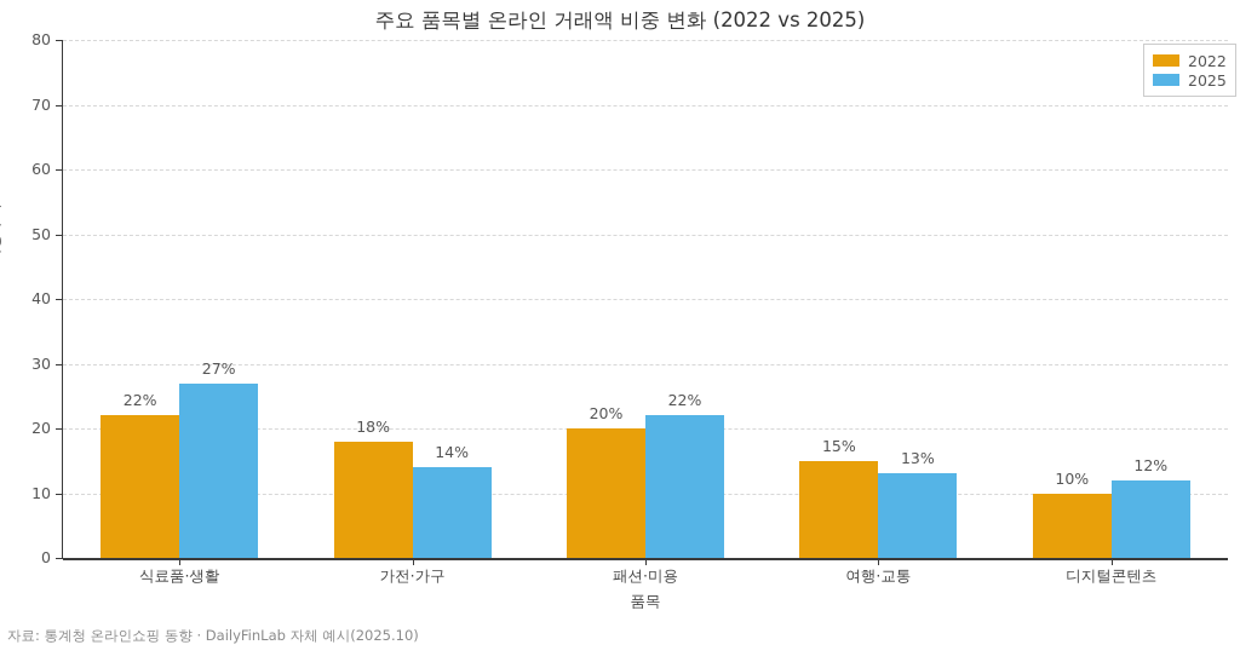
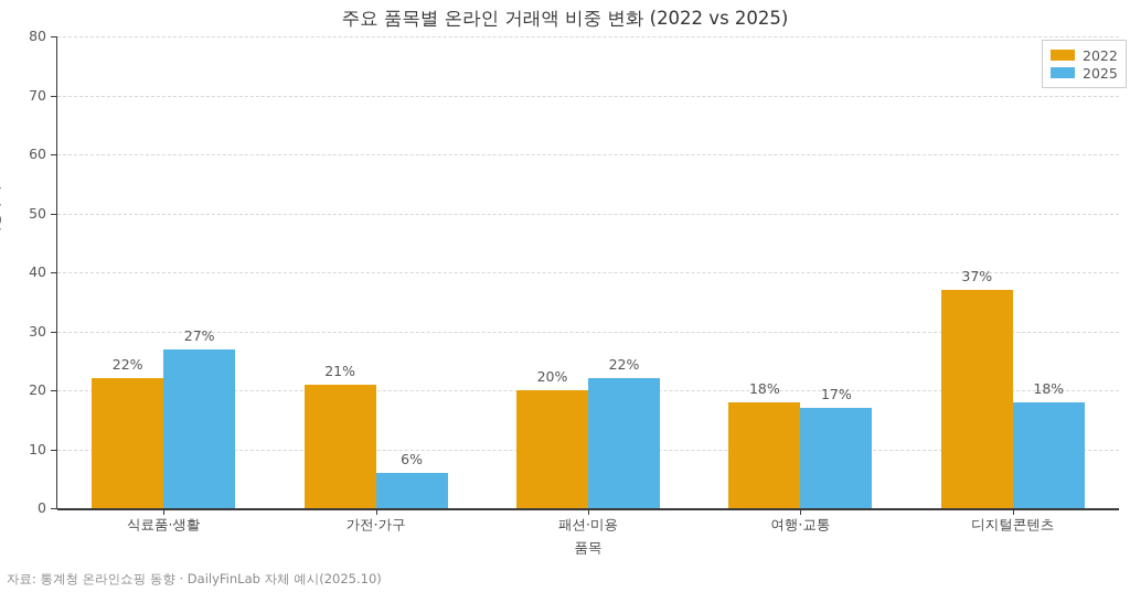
2022/가전·가구: 18% -> 21%
2025/가전·가구: 14% -> 6%
2022/여행·교통: 15% -> 18%
2025/여행·교통: 13% -> 17%
2022/디지털콘텐츠: 10% -> 37%
2025/디지털콘텐츠: 12% -> 18%
